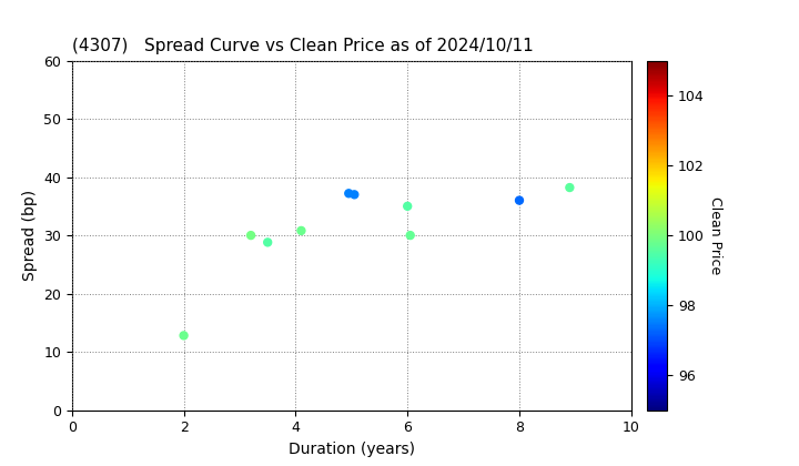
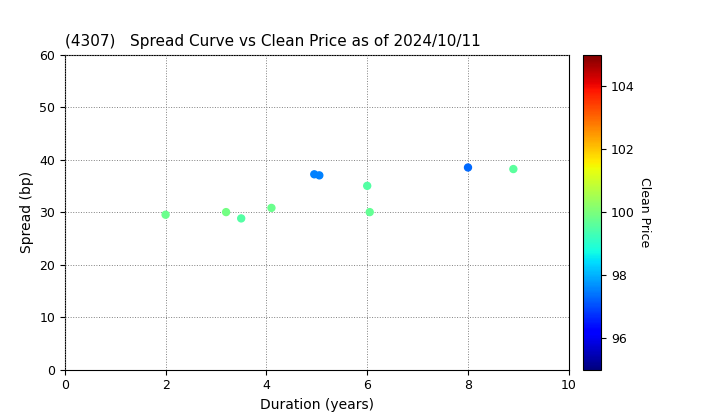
2: 12.8 -> 29.5
8: 36.0 -> 38.5
